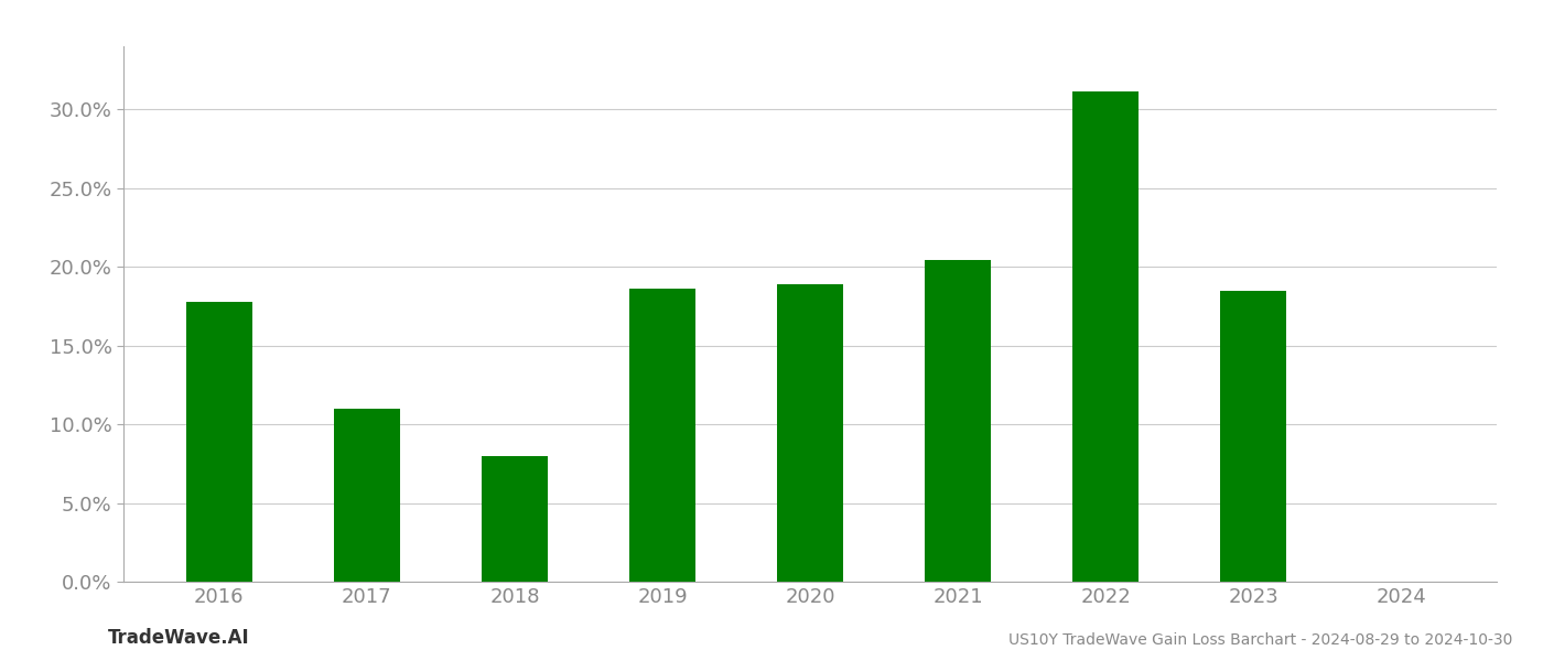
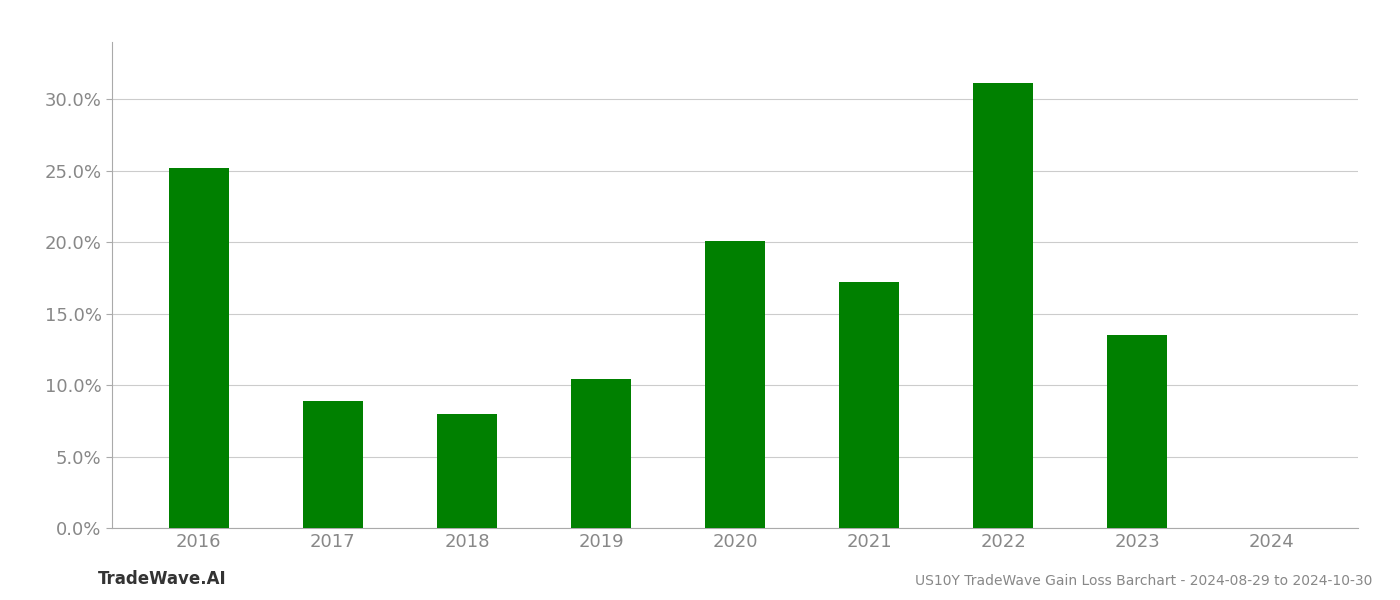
2016: 17.8% -> 25.2%
2017: 11.0% -> 8.9%
2019: 18.6% -> 10.4%
2020: 18.9% -> 20.1%
2021: 20.4% -> 17.2%
2023: 18.5% -> 13.5%
